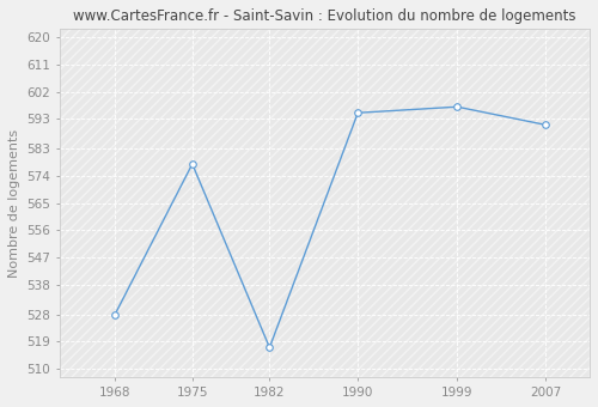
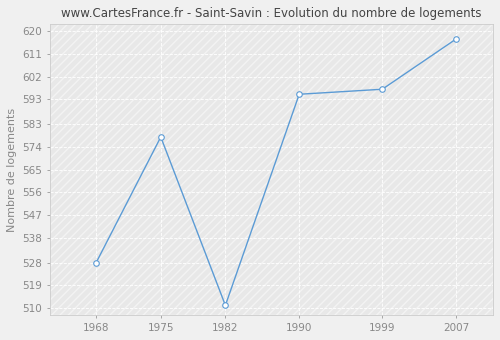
1982: 517 -> 511
2007: 591 -> 617
